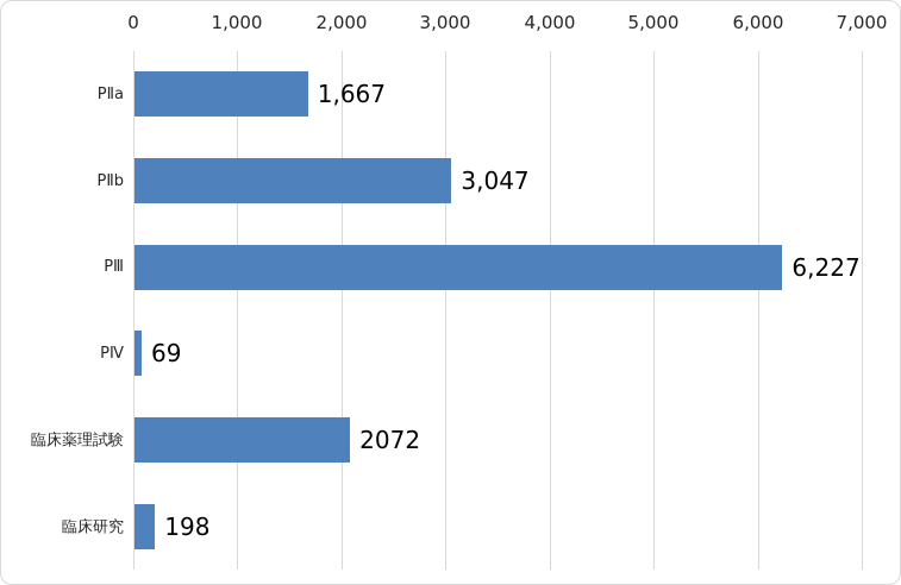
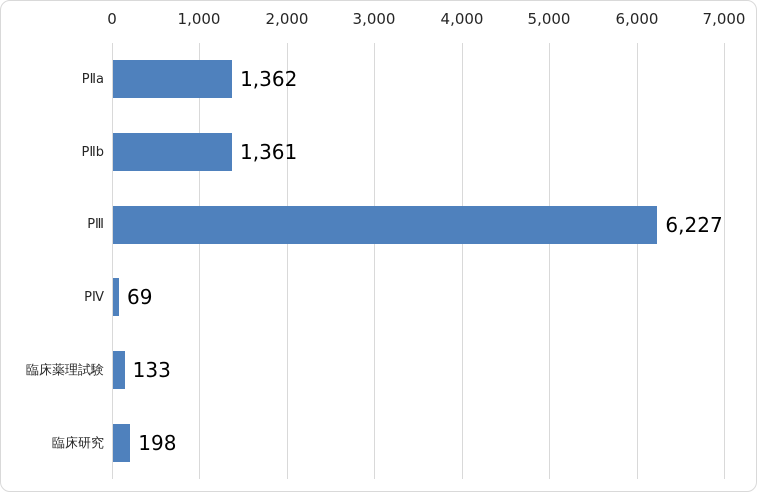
PⅡa: 1,667 -> 1,362
PⅡb: 3,047 -> 1,361
臨床薬理試験: 2072 -> 133
